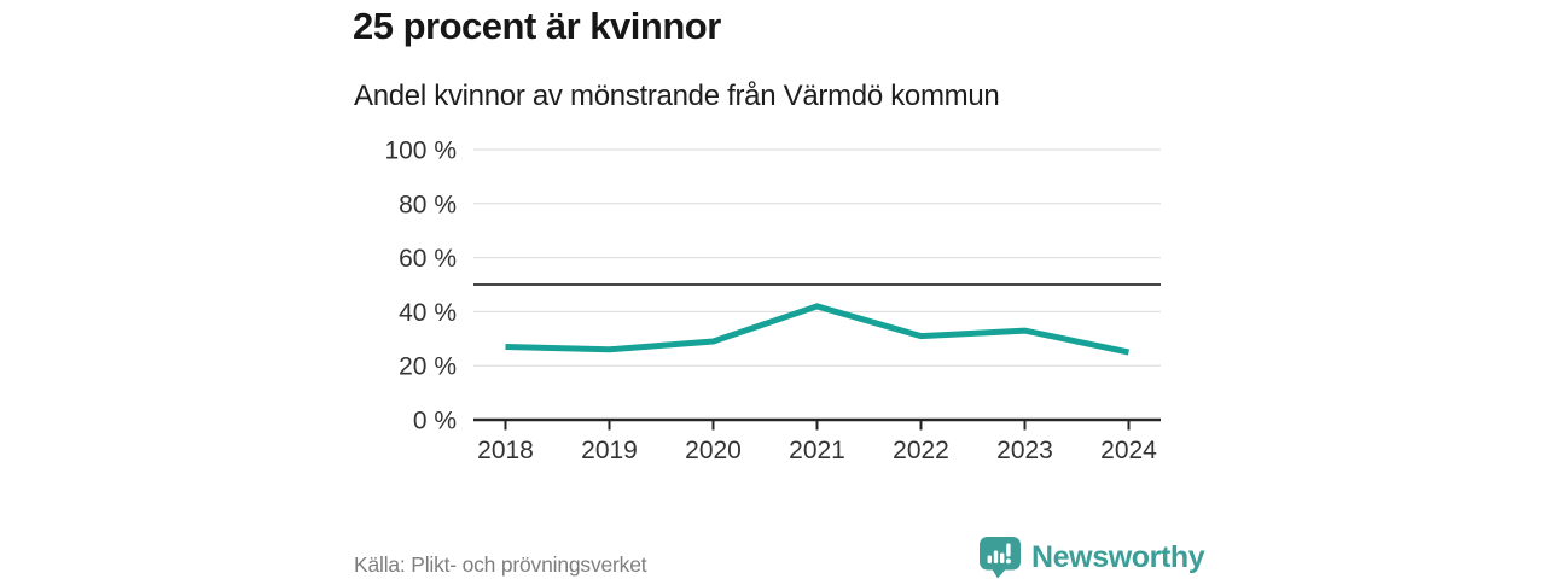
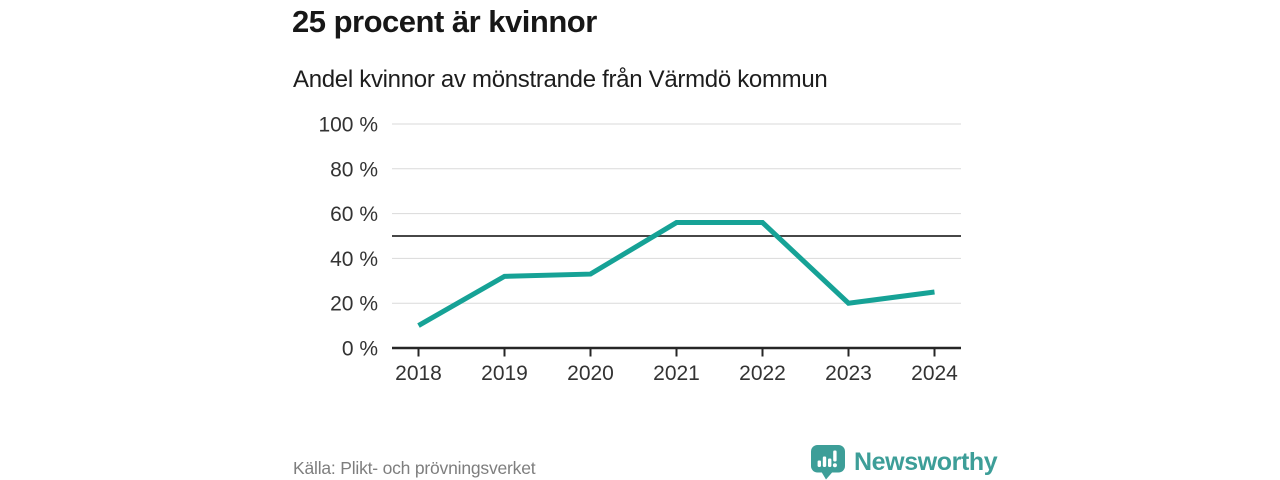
2018: 27% -> 10%
2019: 26% -> 32%
2020: 29% -> 33%
2021: 42% -> 56%
2022: 31% -> 56%
2023: 33% -> 20%
